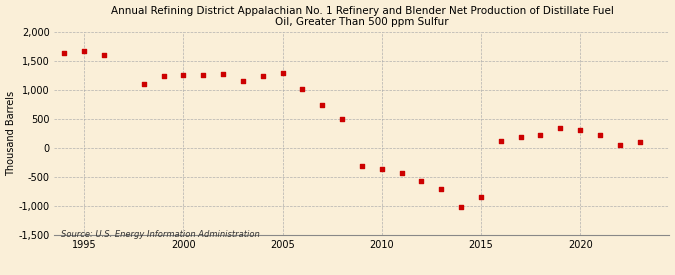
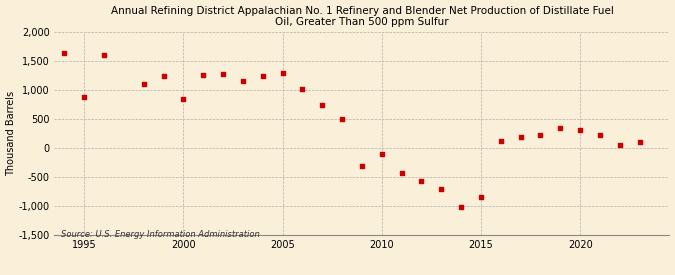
1995: 1,670 -> 880
2000: 1,260 -> 840
2010: -350 -> -100
